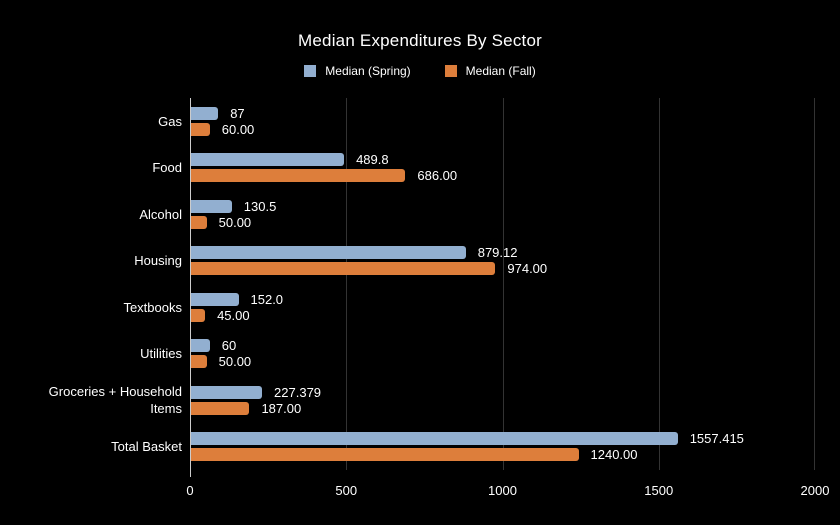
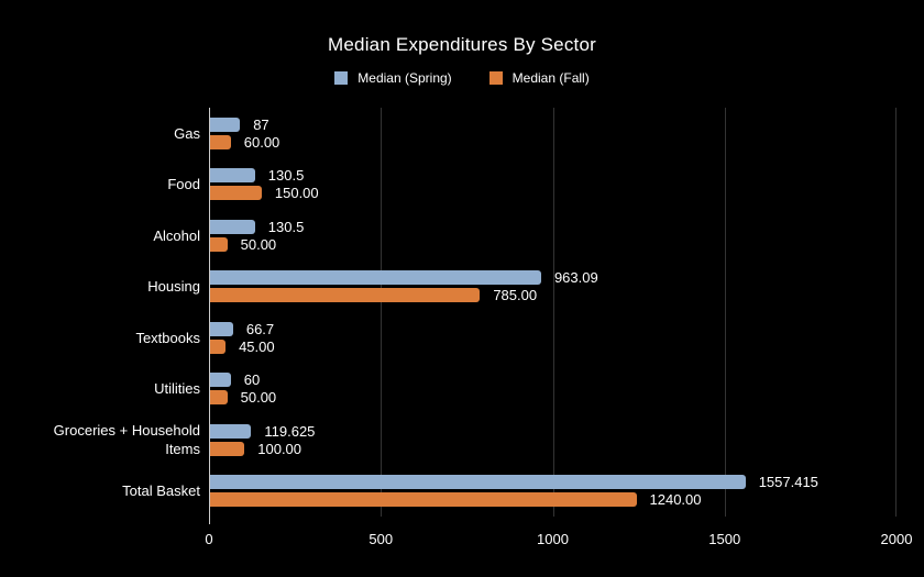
Median (Spring)/Food: 489.8 -> 130.5
Median (Fall)/Food: 686.00 -> 150.00
Median (Spring)/Housing: 879.12 -> 963.09
Median (Fall)/Housing: 974.00 -> 785.00
Median (Spring)/Textbooks: 152.0 -> 66.7
Median (Spring)/Groceries + Household Items: 227.379 -> 119.625
Median (Fall)/Groceries + Household Items: 187.00 -> 100.00
